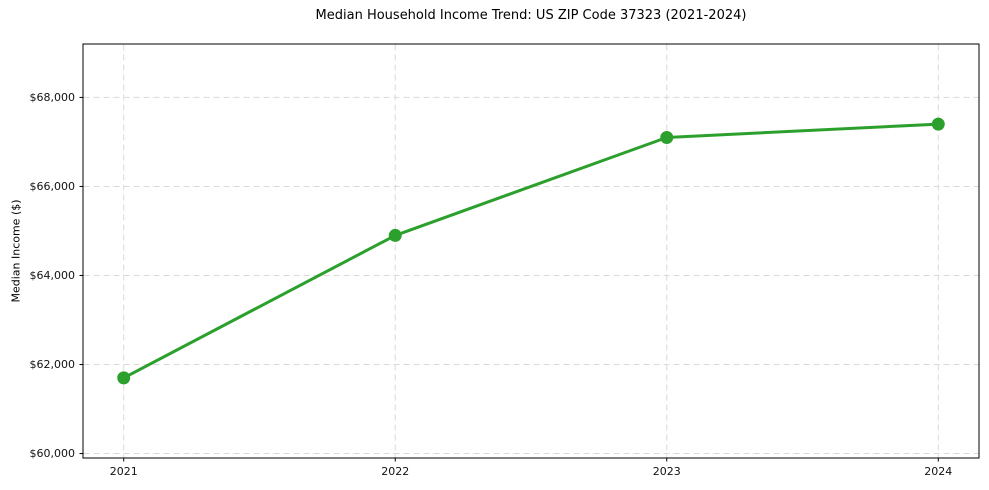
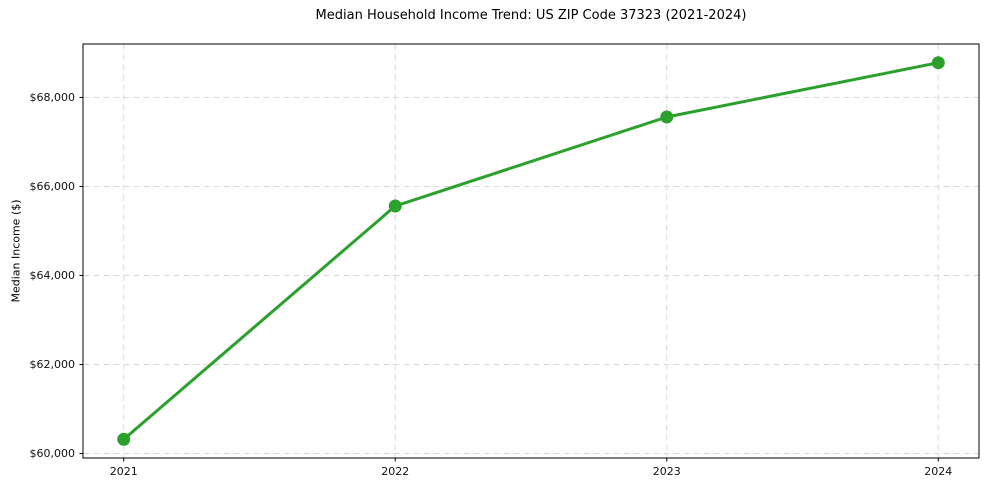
2021: $61700 -> $60300
2022: $64900 -> $65600
2023: $67100 -> $67600
2024: $67400 -> $68800
